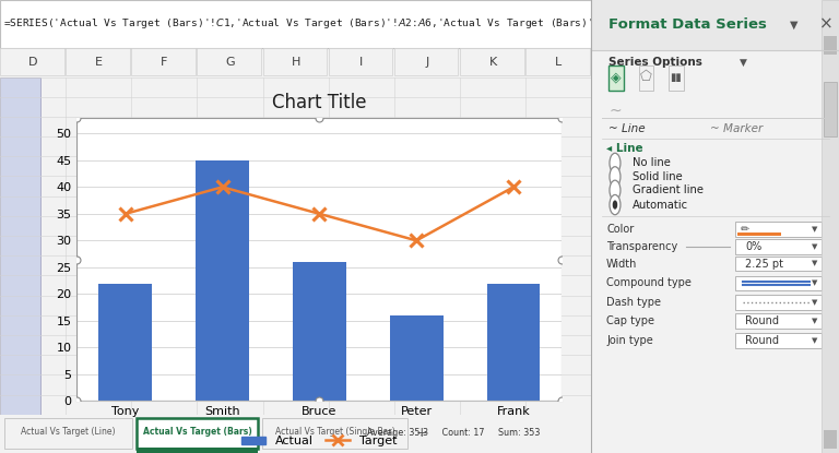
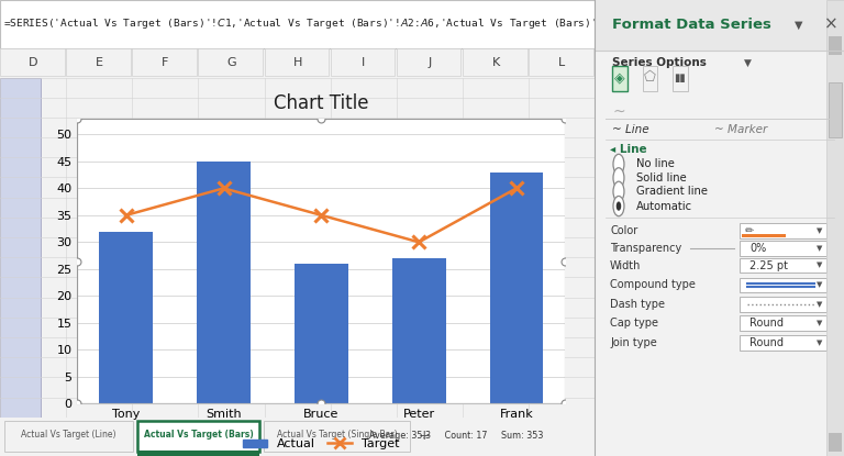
Actual/Tony: 22 -> 32
Actual/Peter: 16 -> 27
Actual/Frank: 22 -> 43
